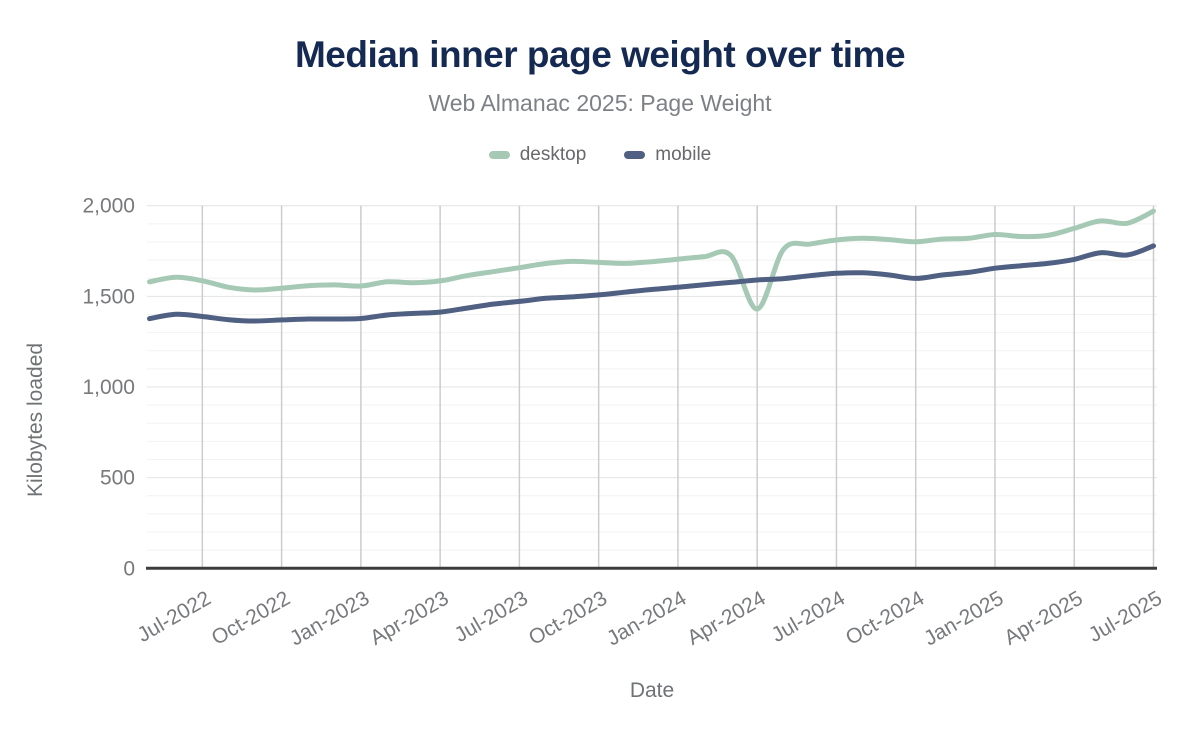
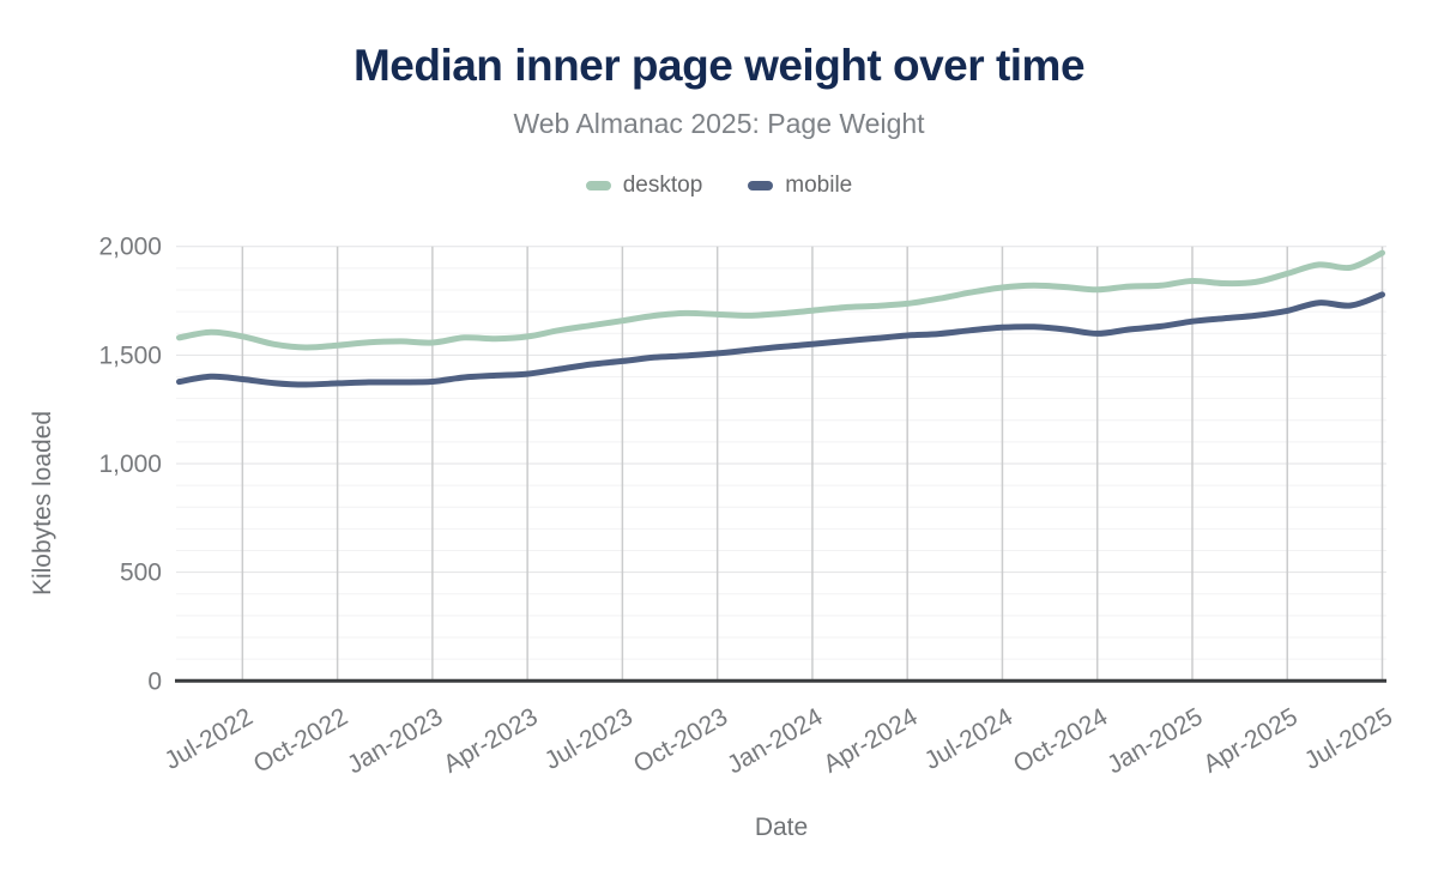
desktop/Apr-2024: 1430 -> 1740
